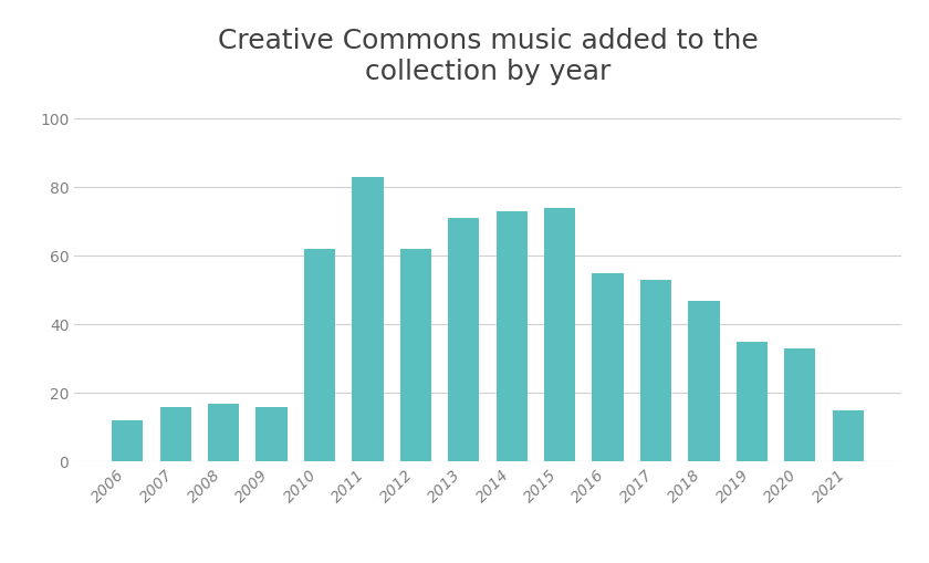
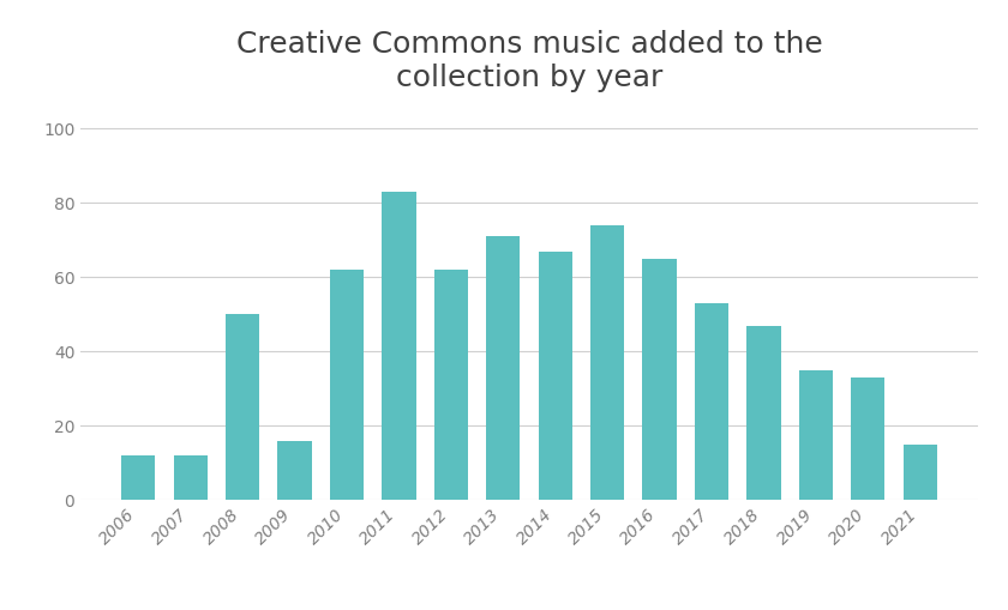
2007: 16 -> 12
2008: 17 -> 50
2014: 73 -> 67
2016: 55 -> 65
